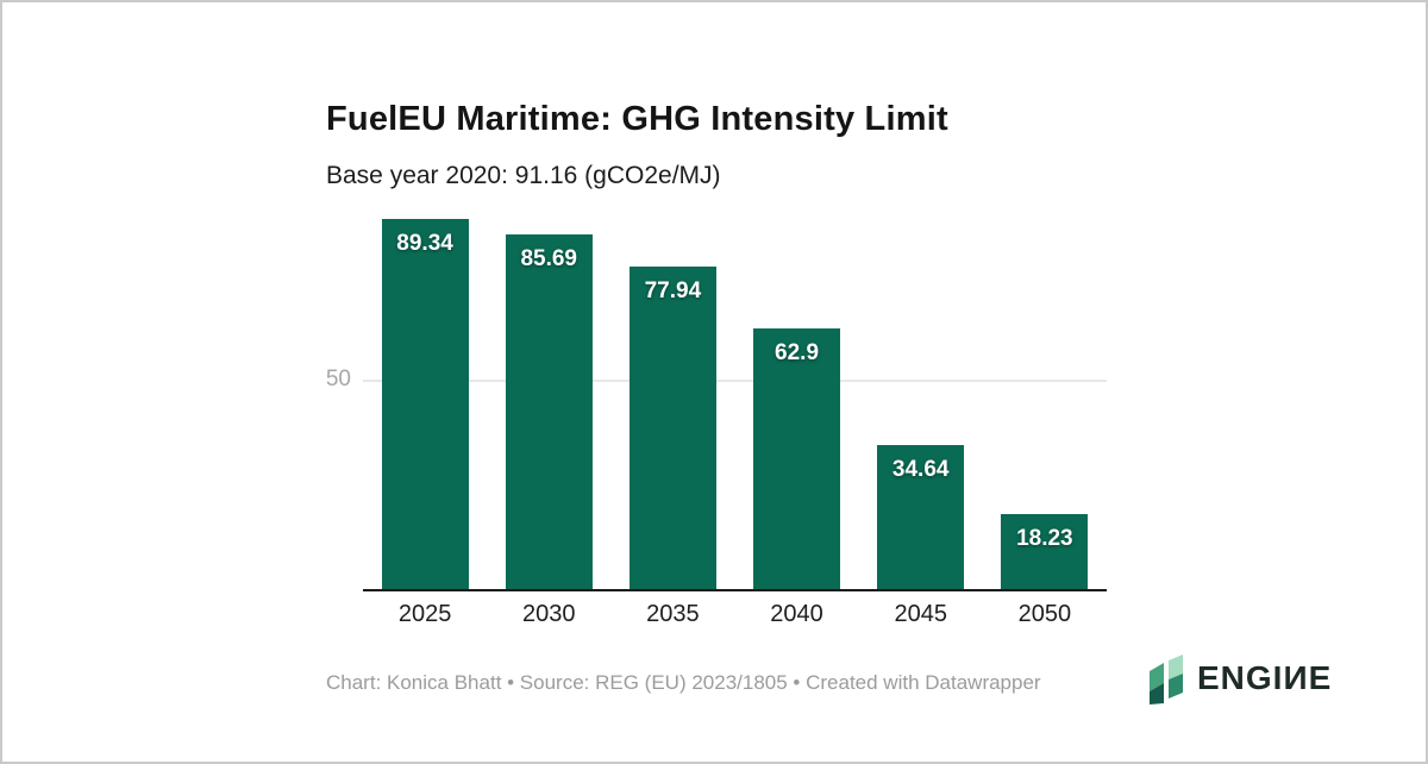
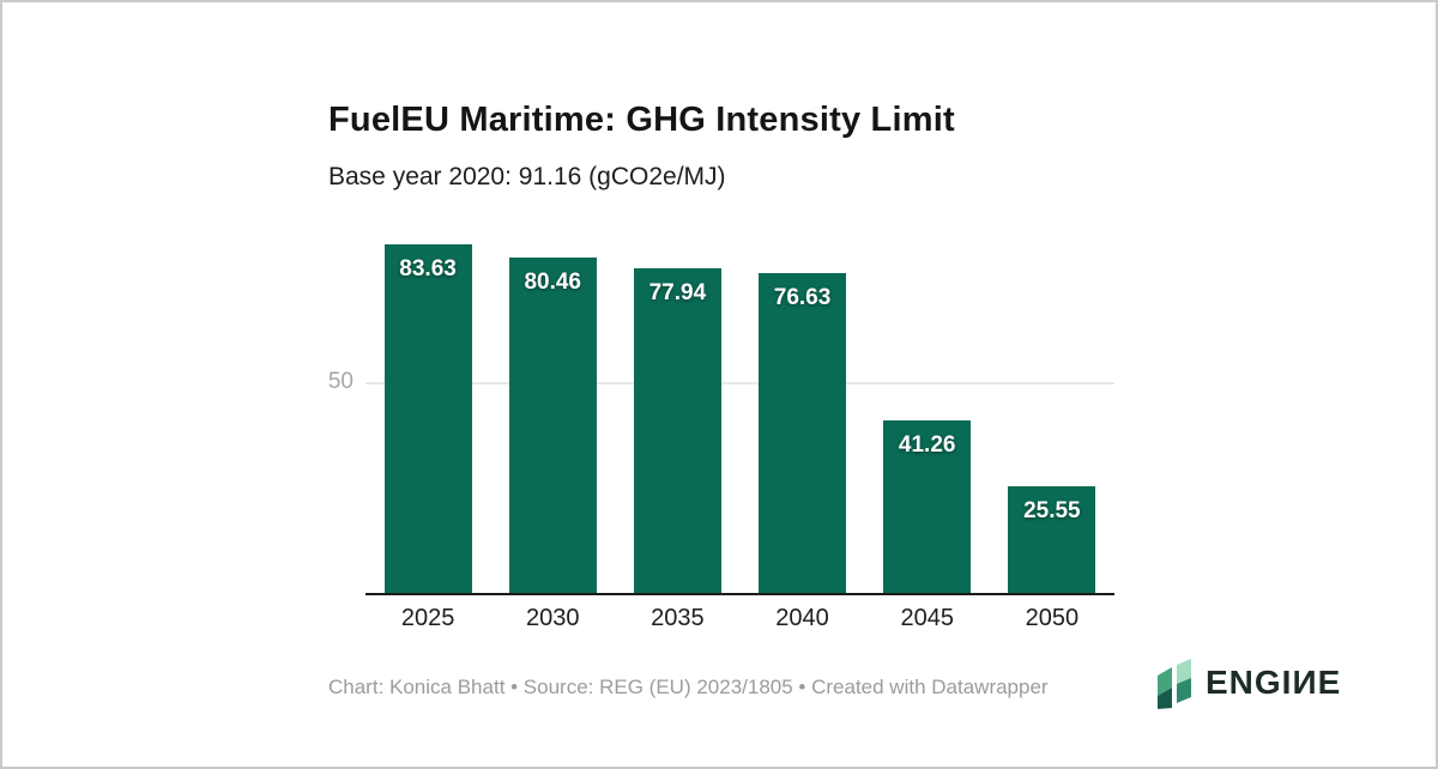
2025: 89.34 -> 83.63
2030: 85.69 -> 80.46
2040: 62.9 -> 76.63
2045: 34.64 -> 41.26
2050: 18.23 -> 25.55
